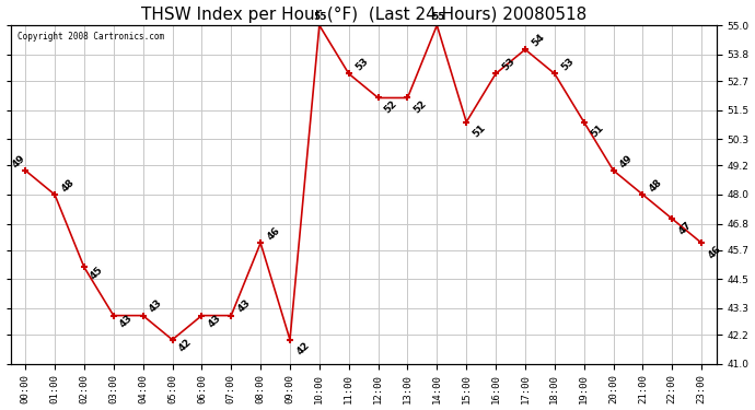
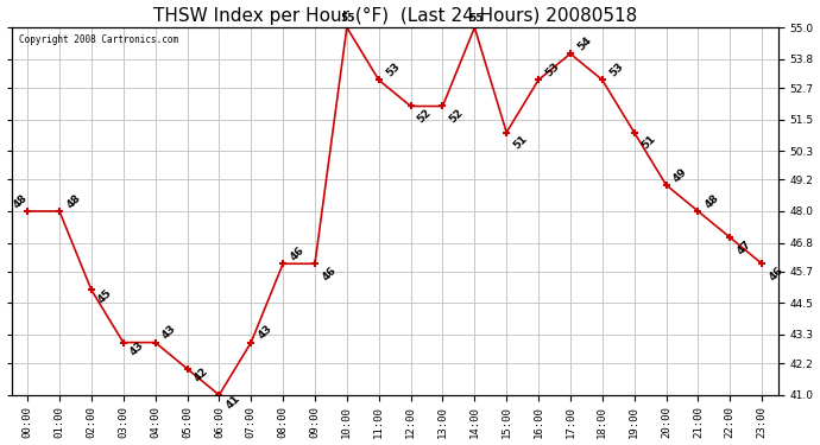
00:00: 49 -> 48
06:00: 43 -> 41
09:00: 42 -> 46
